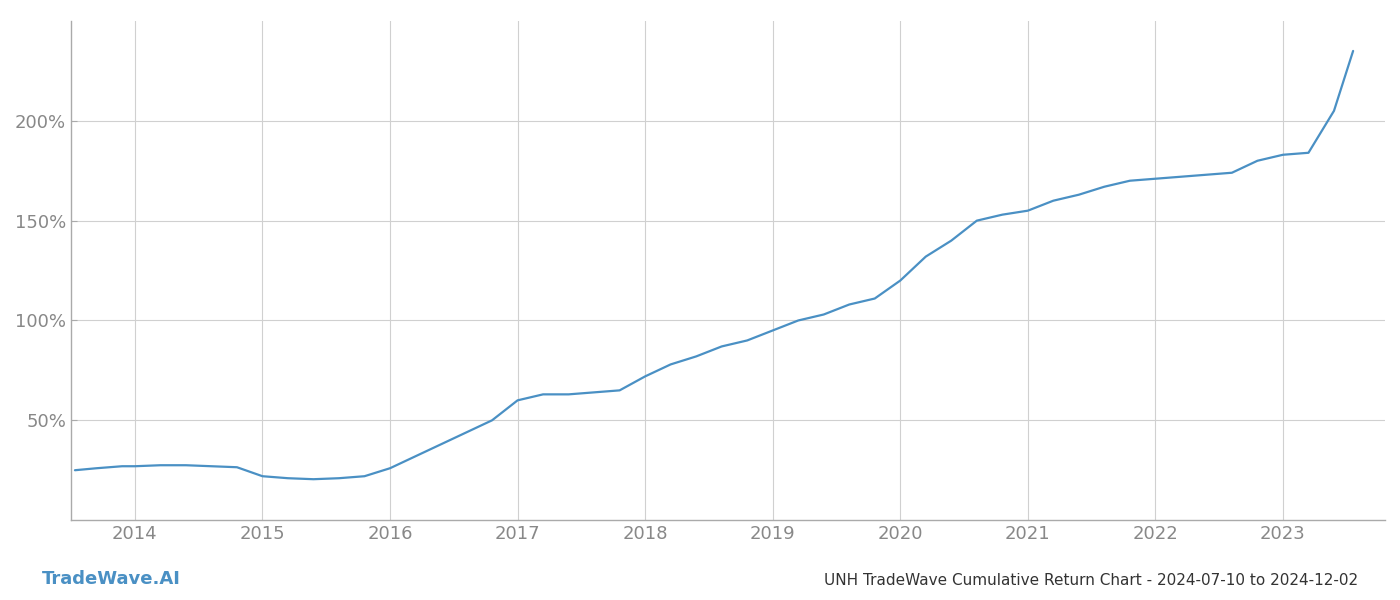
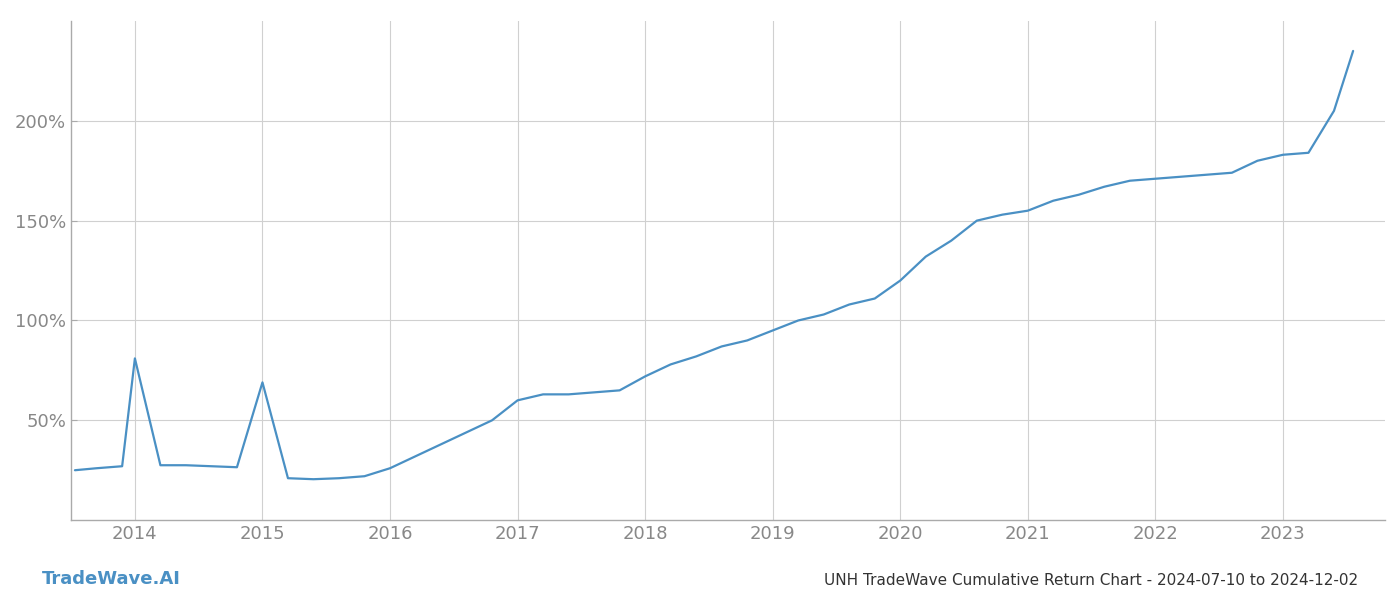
2014: 27% -> 81%
2015: 22% -> 69%
